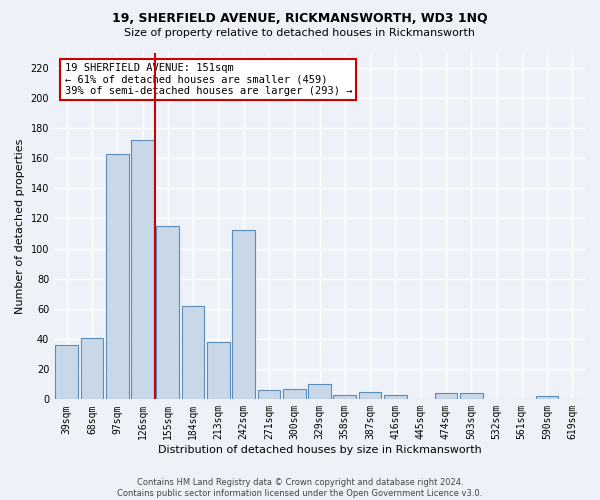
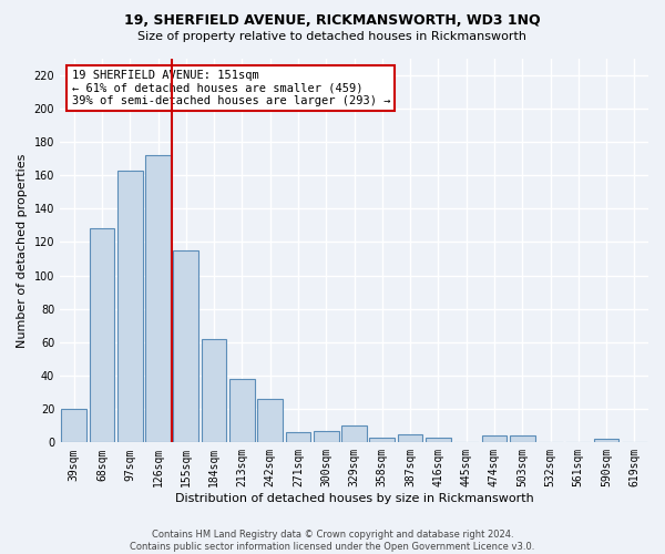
39sqm: 36 -> 20
68sqm: 41 -> 128
242sqm: 112 -> 26
